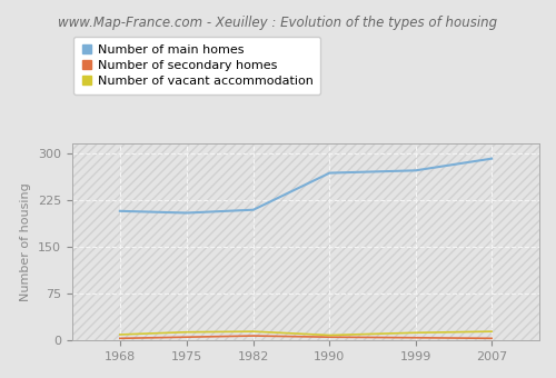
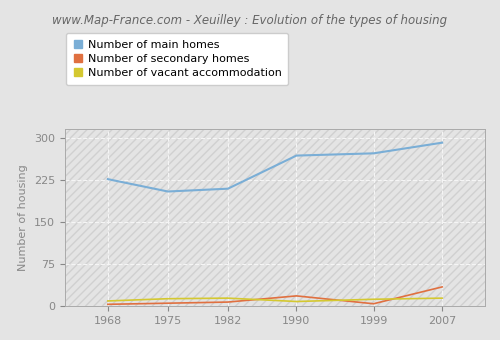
Number of main homes/1968: 207 -> 226
Number of secondary homes/1990: 5 -> 18
Number of secondary homes/2007: 3 -> 34
